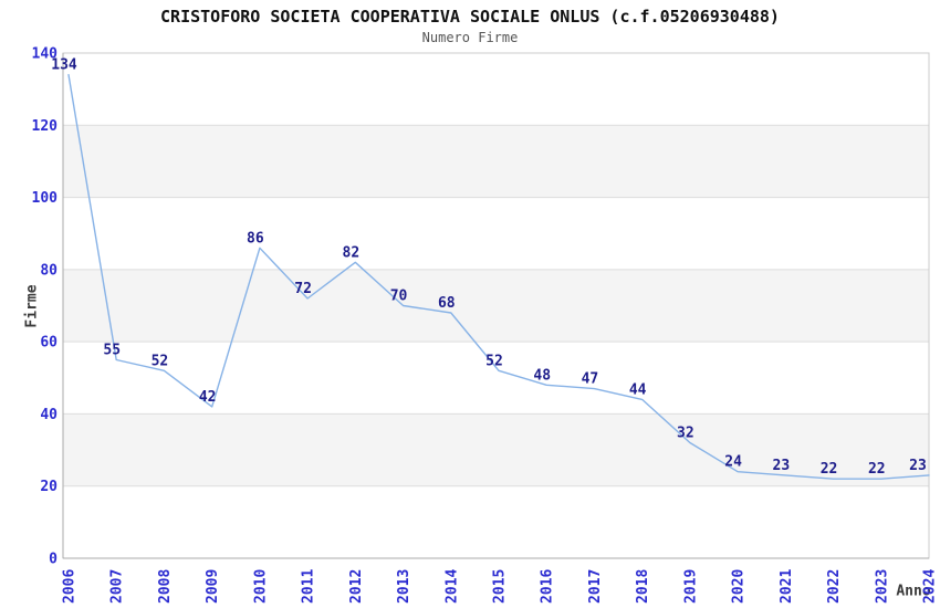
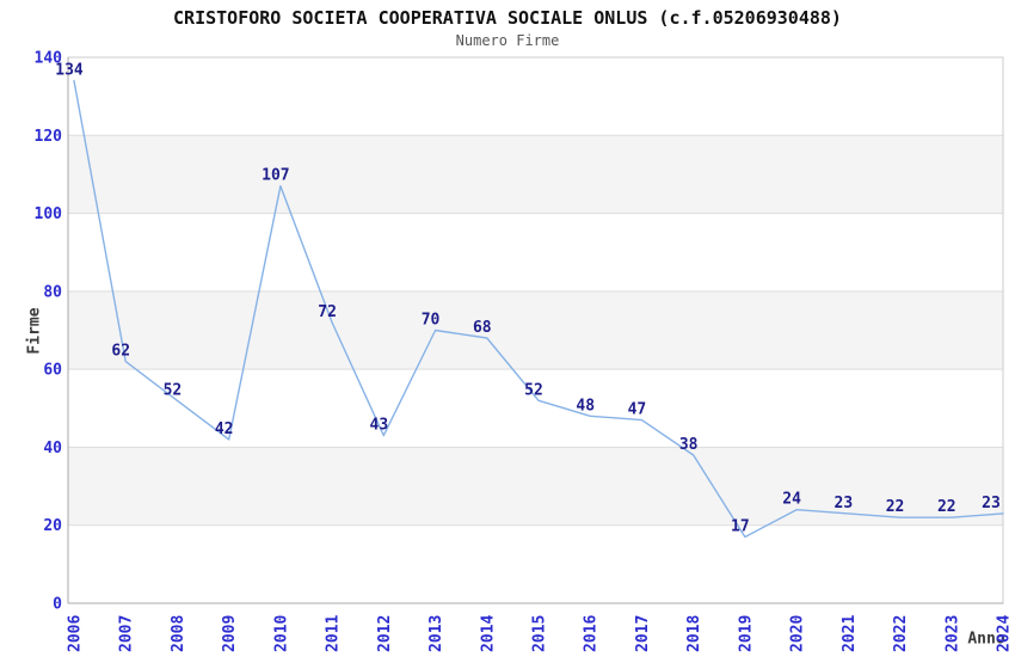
2007: 55 -> 62
2010: 86 -> 107
2012: 82 -> 43
2018: 44 -> 38
2019: 32 -> 17
